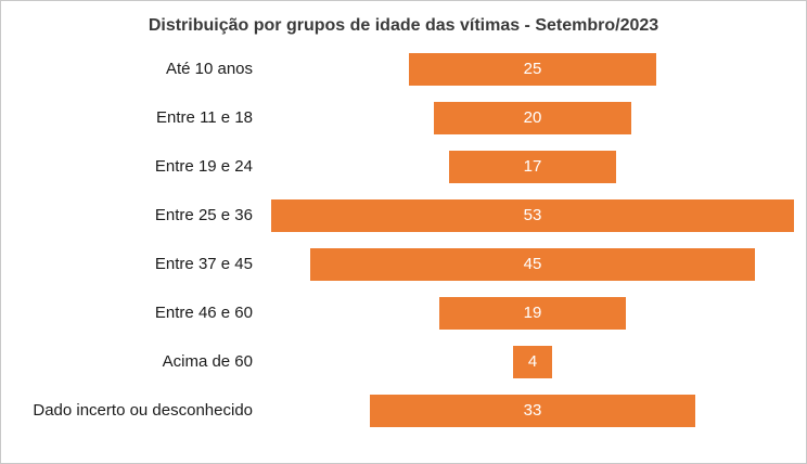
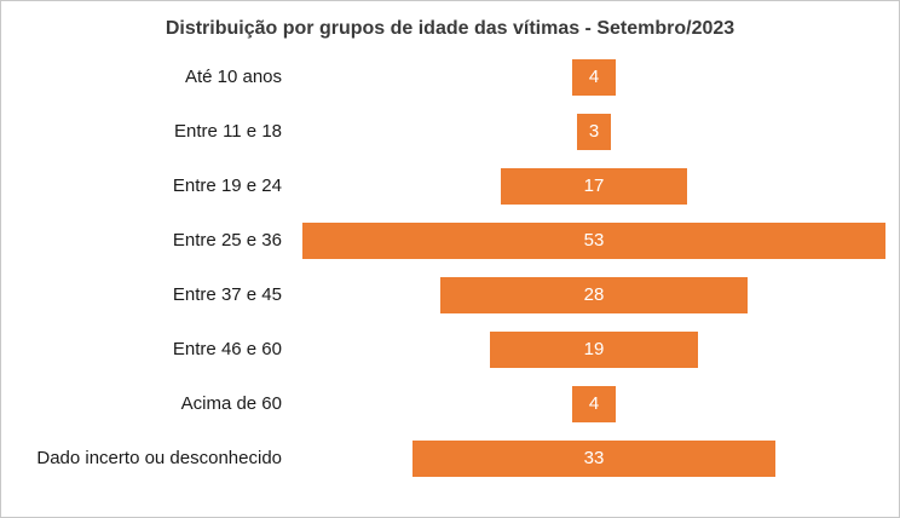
Até 10 anos: 25 -> 4
Entre 11 e 18: 20 -> 3
Entre 37 e 45: 45 -> 28
